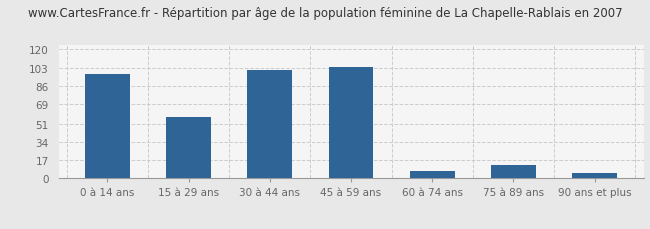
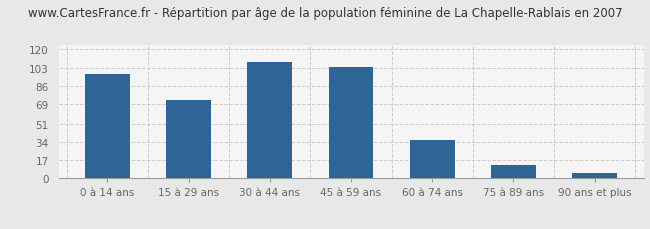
15 à 29 ans: 57 -> 73
30 à 44 ans: 101 -> 108
60 à 74 ans: 7 -> 36
